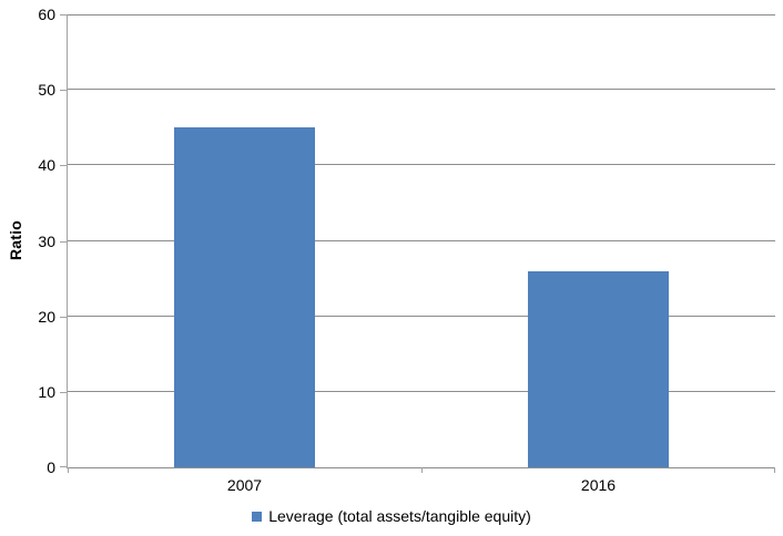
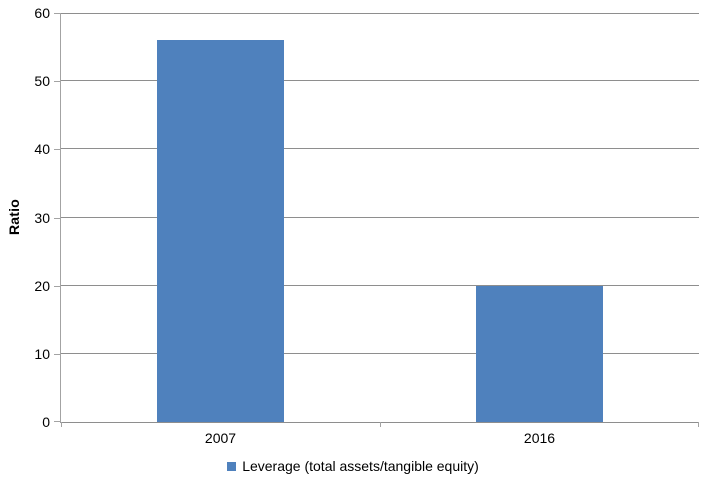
2007: 45 -> 56
2016: 26 -> 20
